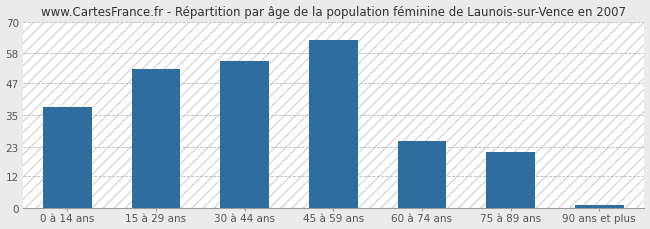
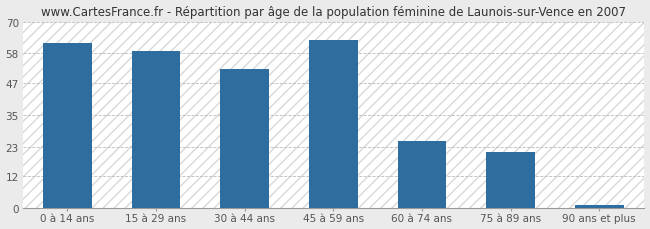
0 à 14 ans: 38 -> 62
15 à 29 ans: 52 -> 59
30 à 44 ans: 55 -> 52
